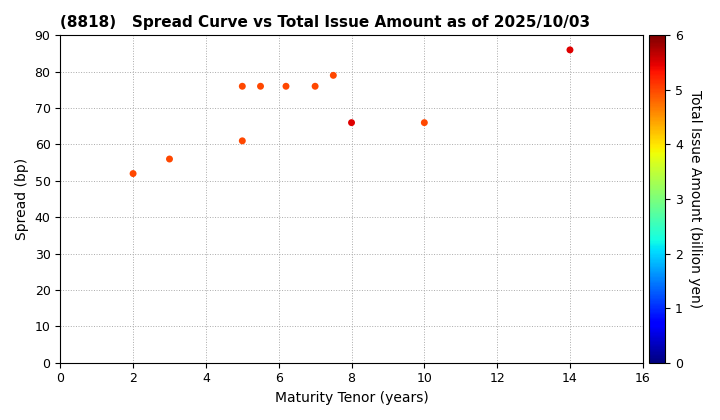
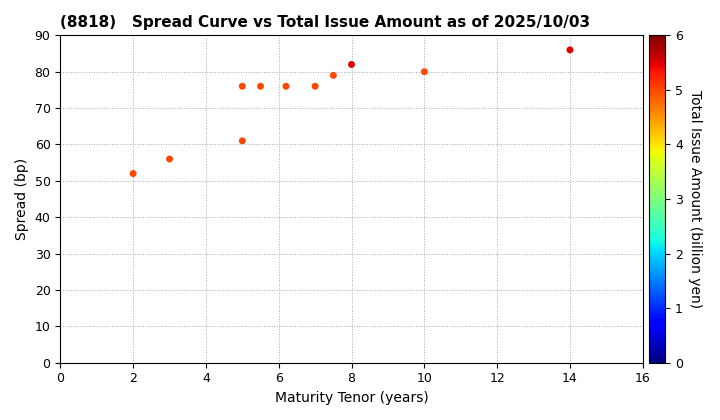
8: 66 -> 82
10: 66 -> 80
